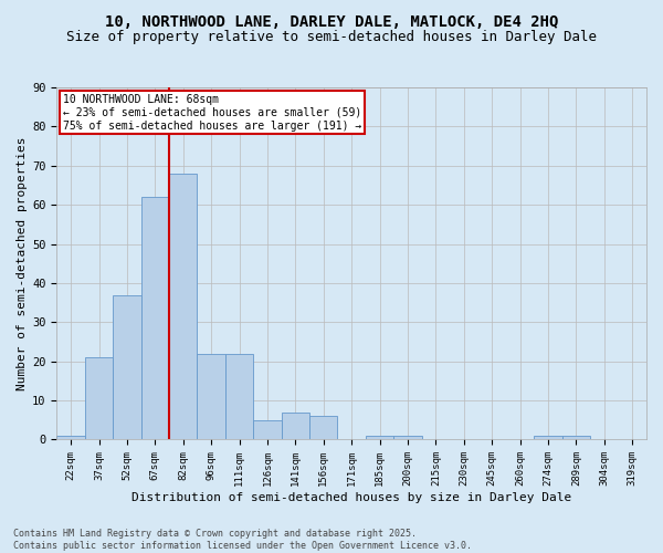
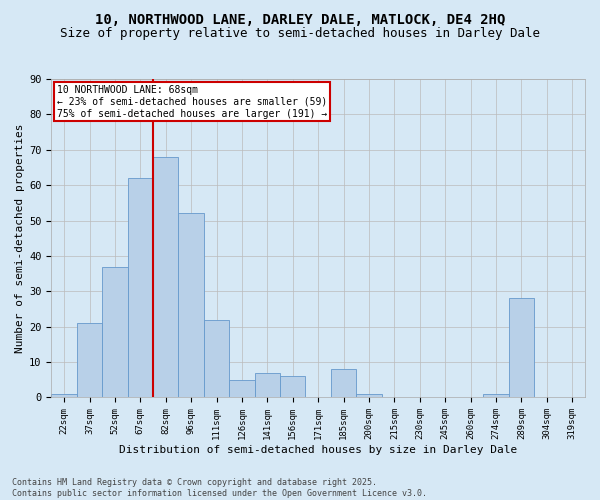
96sqm: 22 -> 52
185sqm: 1 -> 8
289sqm: 1 -> 28
